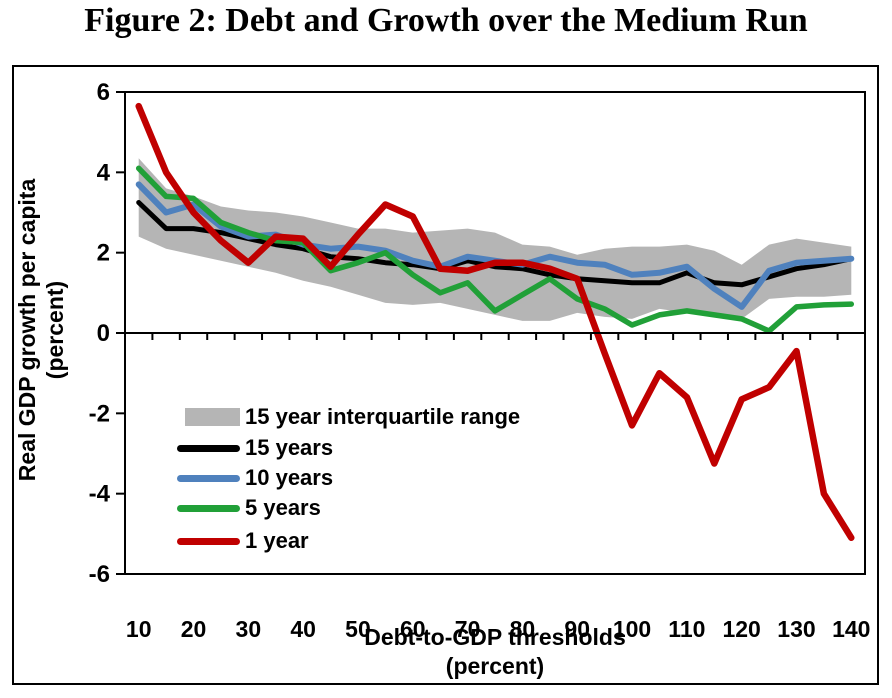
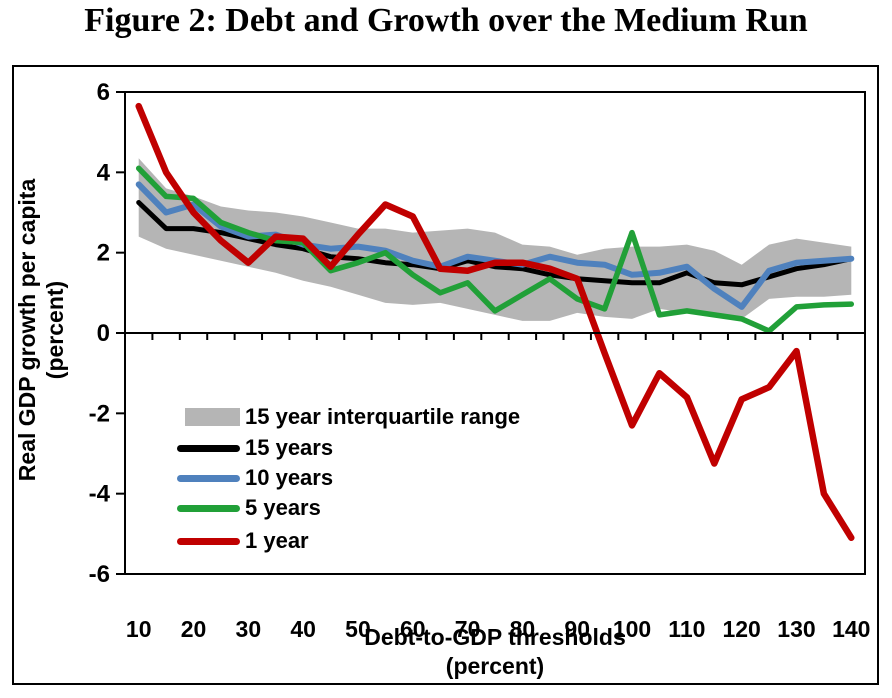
5 years/100: 0.2 -> 2.5
